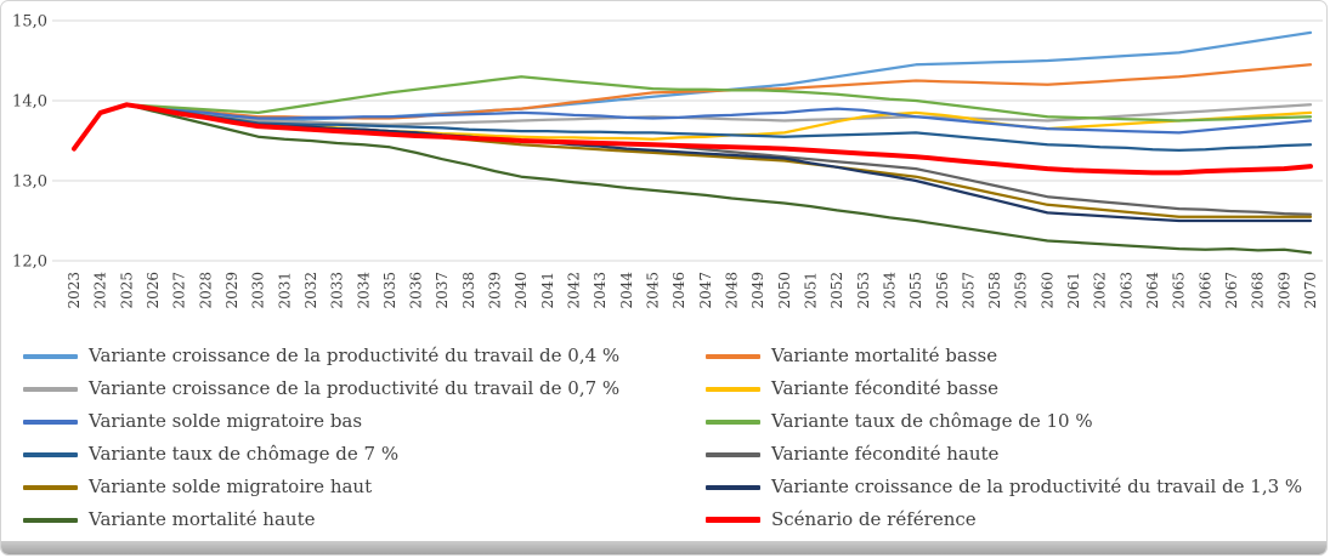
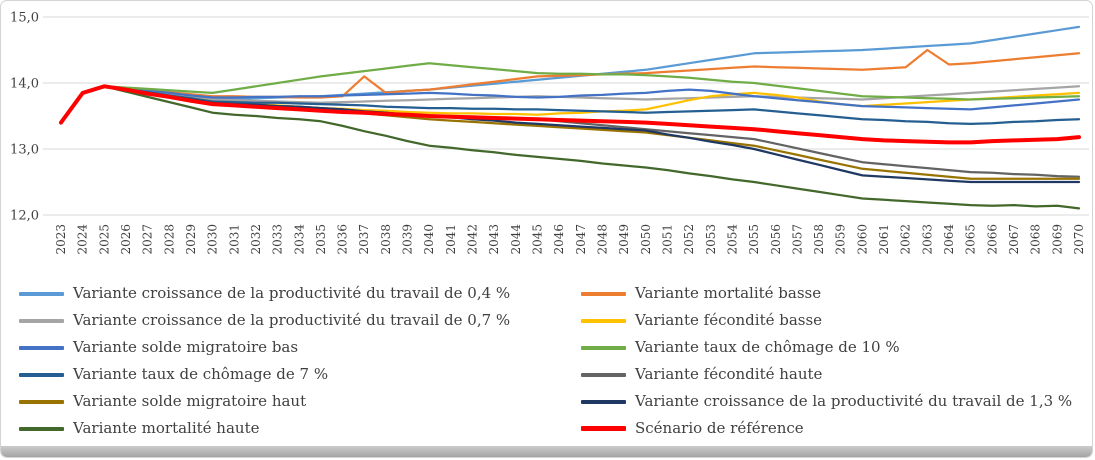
Variante mortalité basse/2037: 13,8 -> 14,1
Variante mortalité basse/2063: 14,3 -> 14,5
